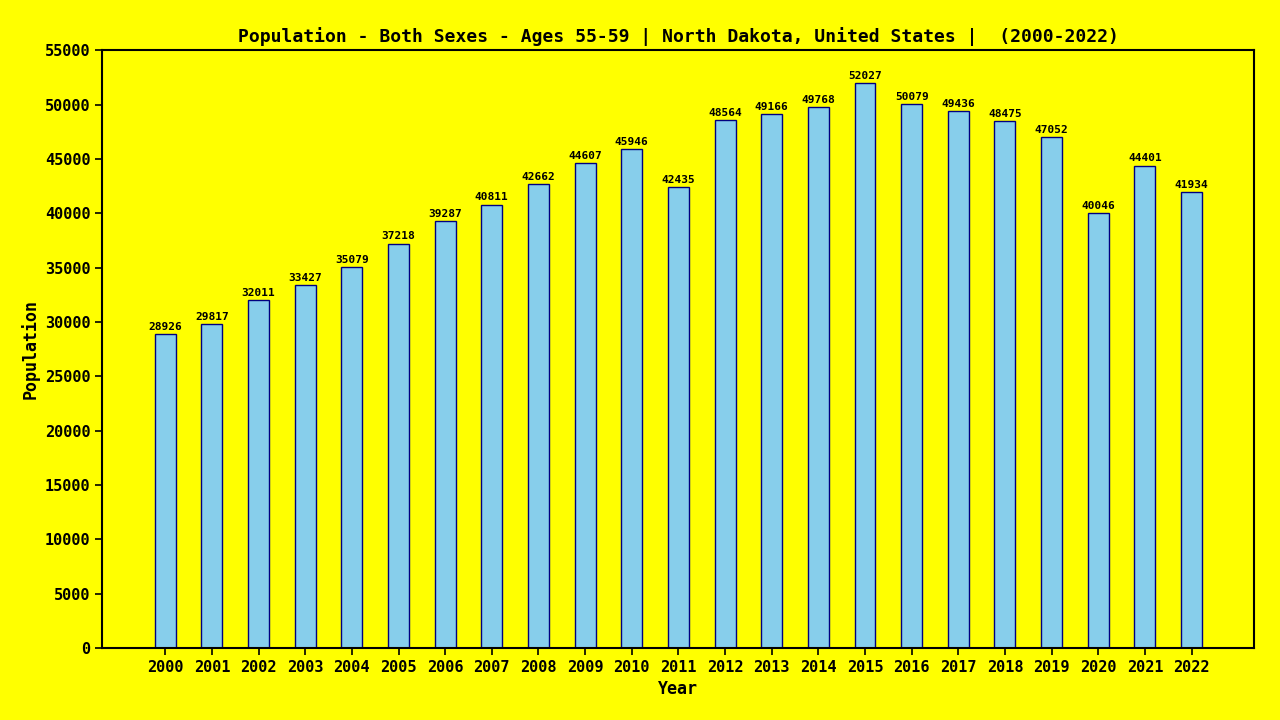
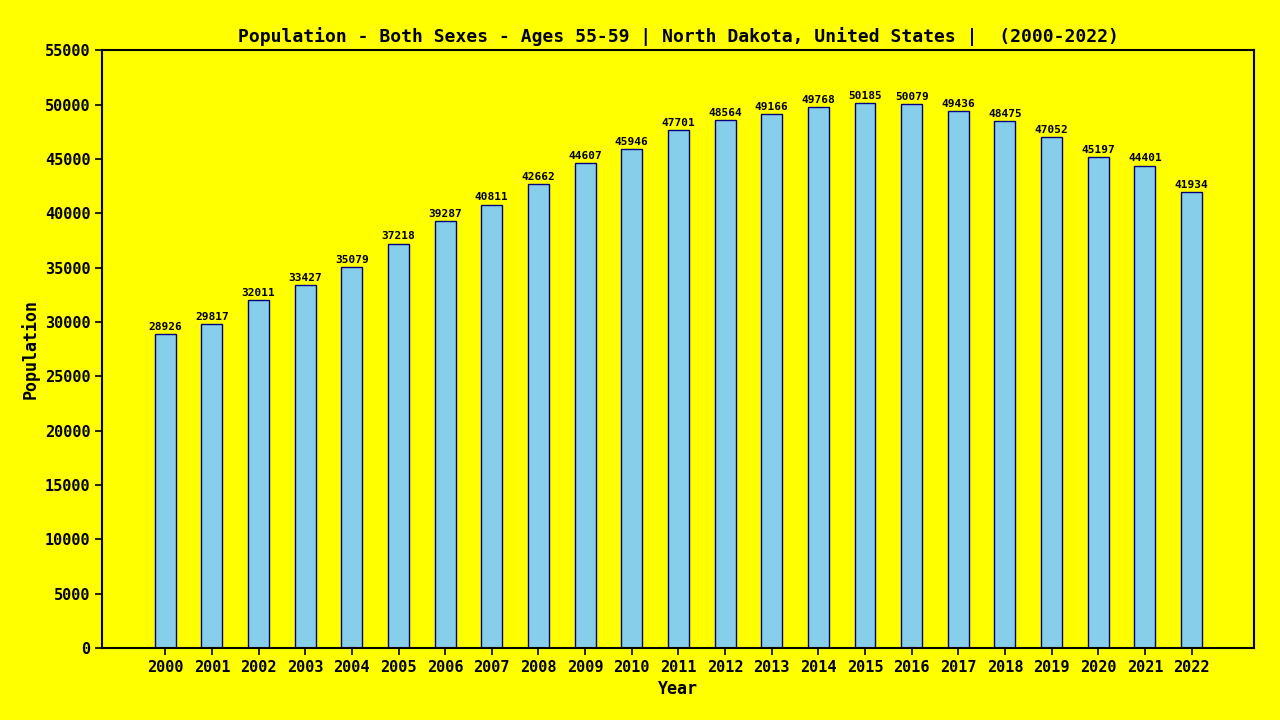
2011: 42435 -> 47701
2015: 52027 -> 50185
2020: 40046 -> 45197
